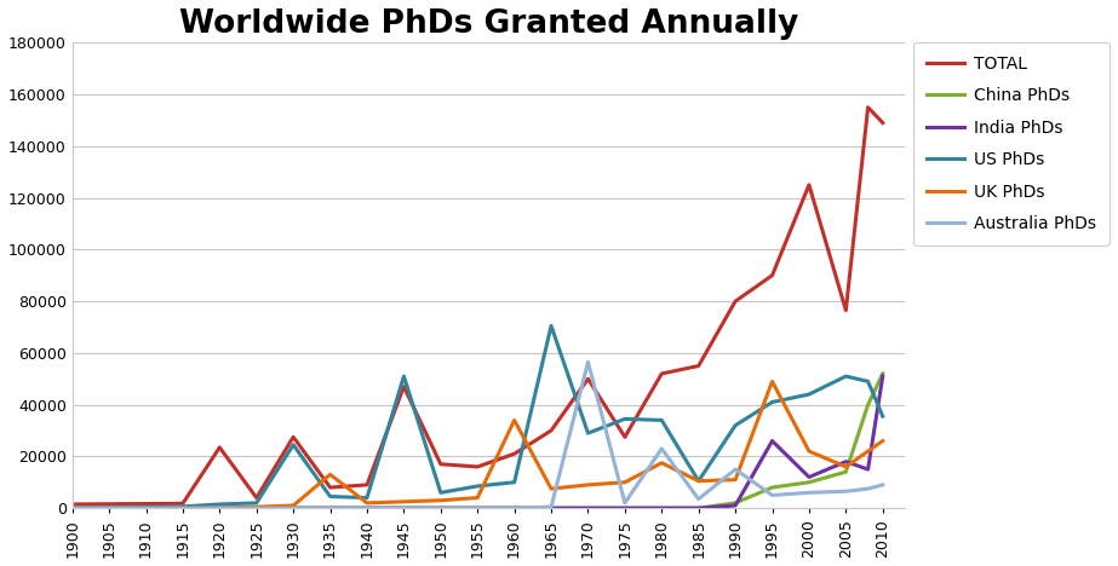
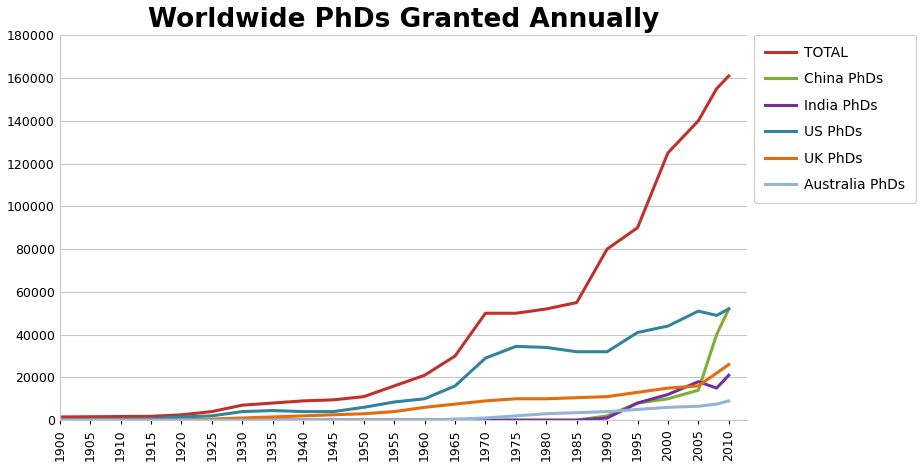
TOTAL/1920: 23500 -> 2500
TOTAL/1930: 27500 -> 7000
US PhDs/1930: 24500 -> 4000
UK PhDs/1935: 13000 -> 1500
TOTAL/1945: 47000 -> 9500
US PhDs/1945: 51000 -> 4000
TOTAL/1950: 17000 -> 11000
UK PhDs/1960: 34000 -> 6000
US PhDs/1965: 70500 -> 16000
Australia PhDs/1970: 56500 -> 1000
TOTAL/1975: 27500 -> 50000
UK PhDs/1980: 17500 -> 10000
Australia PhDs/1980: 23000 -> 3000
US PhDs/1985: 10500 -> 32000
Australia PhDs/1990: 15000 -> 4000
India PhDs/1995: 26000 -> 8000
UK PhDs/1995: 49000 -> 13000
UK PhDs/2000: 22000 -> 15000
TOTAL/2005: 76500 -> 140000
TOTAL/2010: 149000 -> 161000
India PhDs/2010: 51000 -> 21000
US PhDs/2010: 35500 -> 52000
